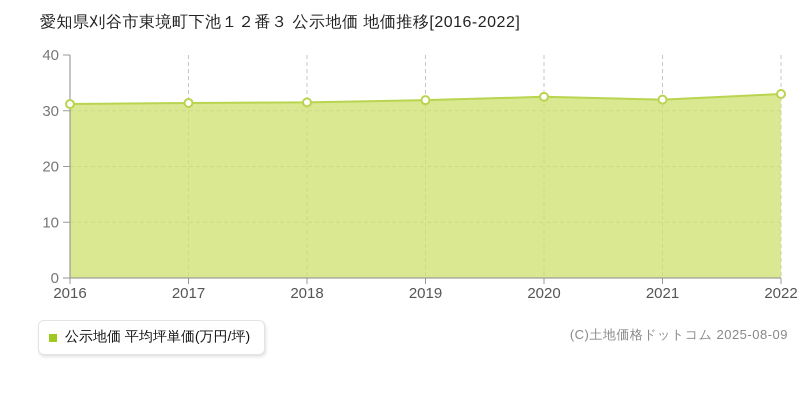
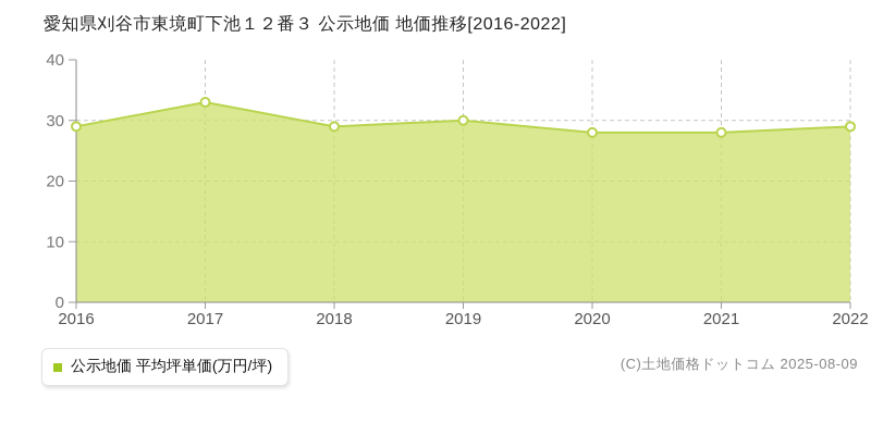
2016: 31 -> 29
2017: 31 -> 33
2018: 32 -> 29
2019: 32 -> 30
2020: 32 -> 28
2021: 32 -> 28
2022: 33 -> 29
